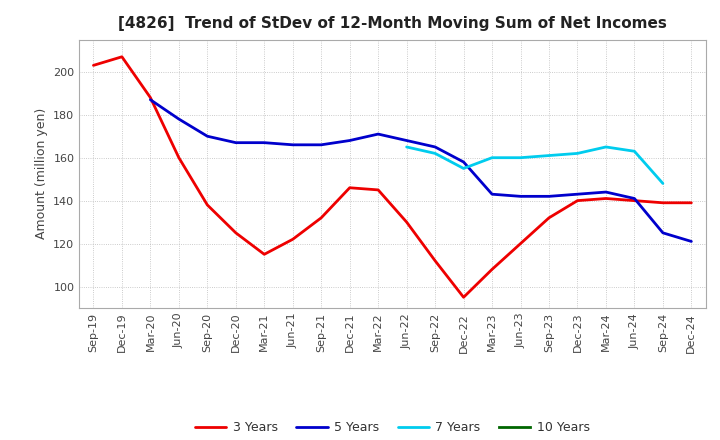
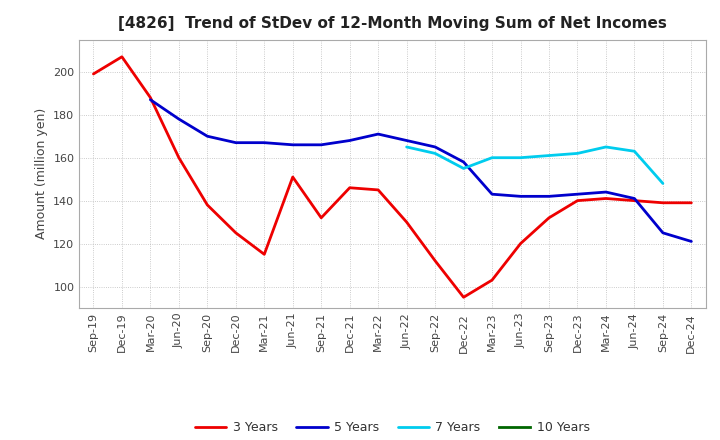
3 Years/Sep-19: 203 -> 199
3 Years/Jun-21: 122 -> 151
3 Years/Mar-23: 108 -> 103
